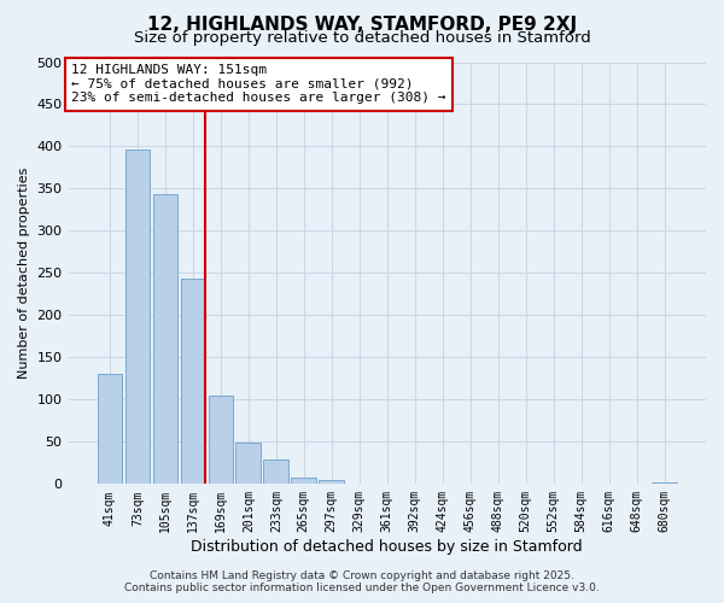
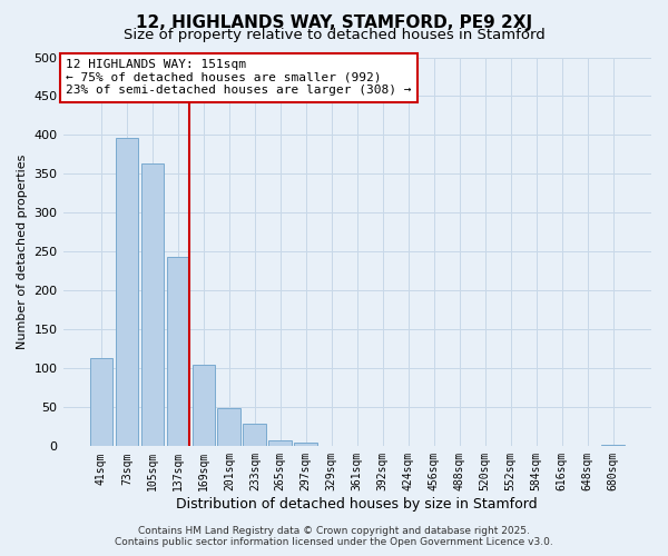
41sqm: 130 -> 113
105sqm: 344 -> 364
